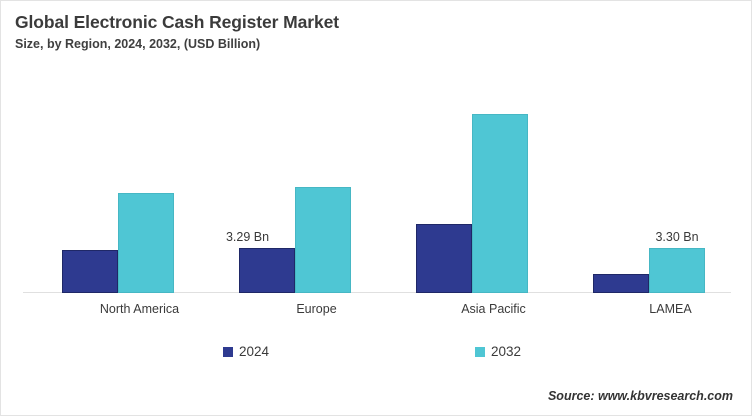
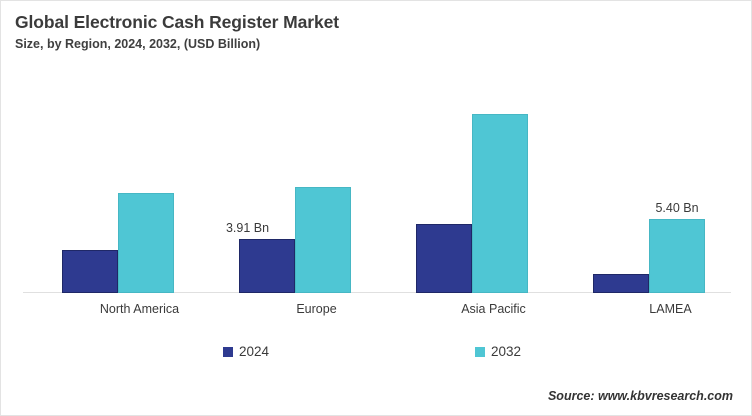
2024/Europe: 3.29 -> 3.91
2032/LAMEA: 3.30 -> 5.40
